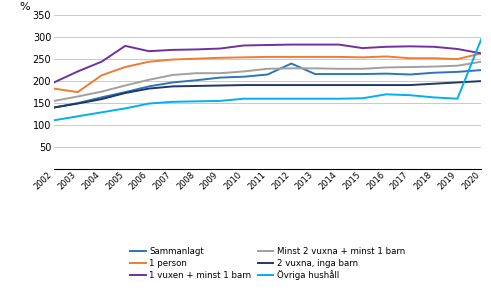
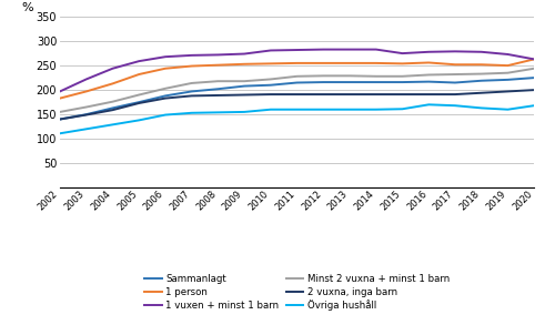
1 person/2003: 175 -> 197
1 vuxen + minst 1 barn/2005: 280 -> 259
Sammanlagt/2012: 240 -> 216
Övriga hushåll/2020: 295 -> 168
